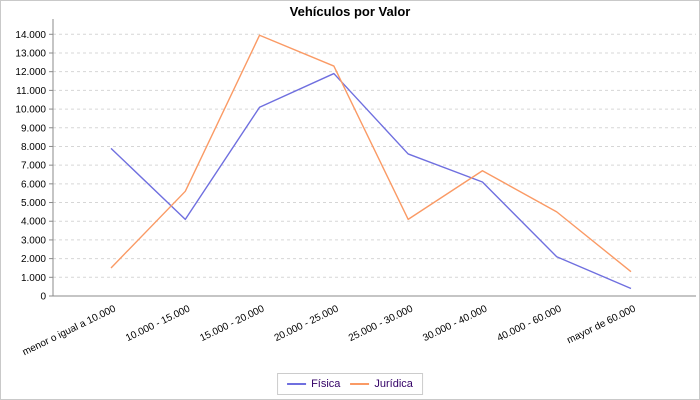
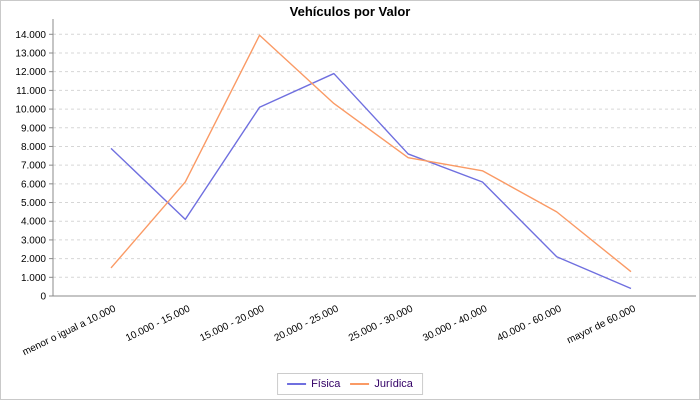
Jurídica/10.000 - 15.000: 5600 -> 6100
Jurídica/20.000 - 25.000: 12300 -> 10300
Jurídica/25.000 - 30.000: 4100 -> 7400
